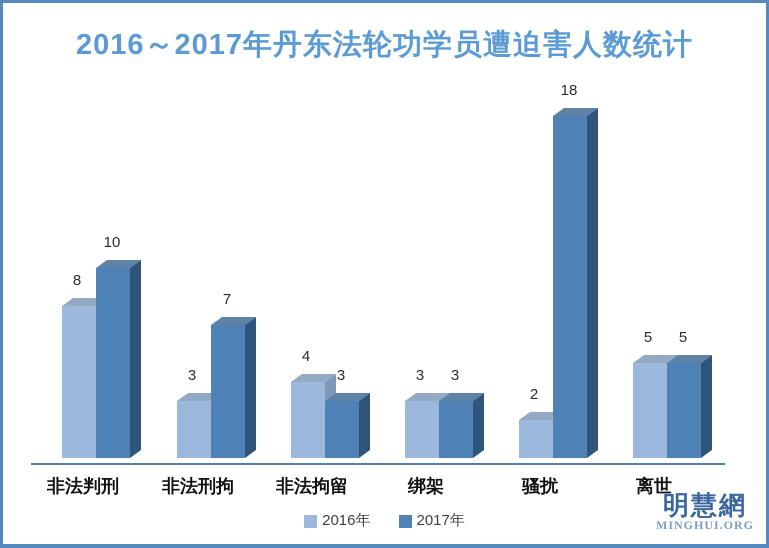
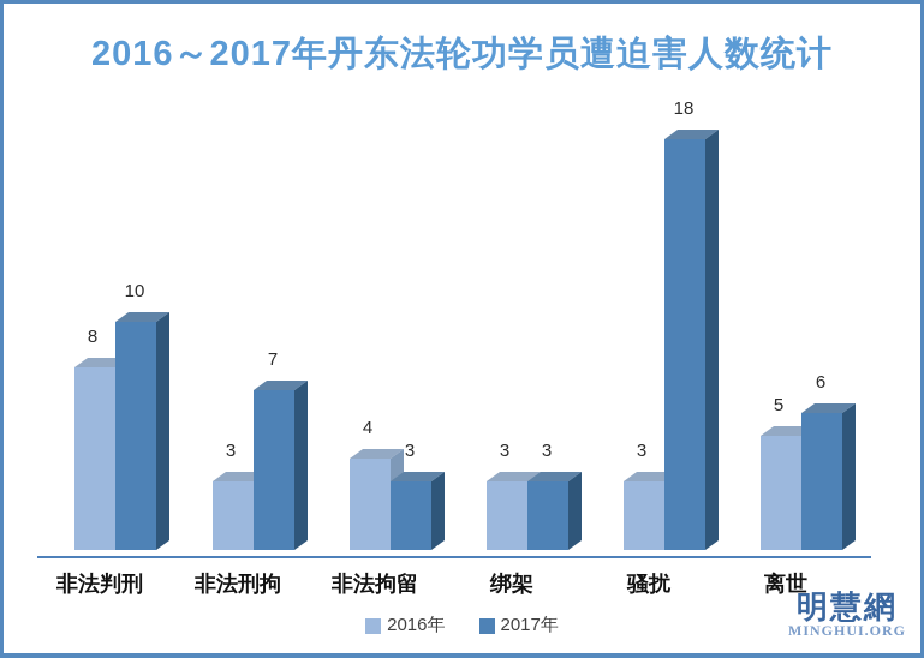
2016年/骚扰: 2 -> 3
2017年/离世: 5 -> 6
